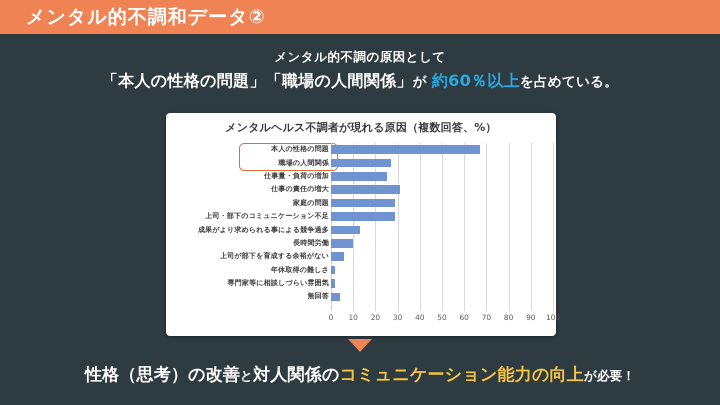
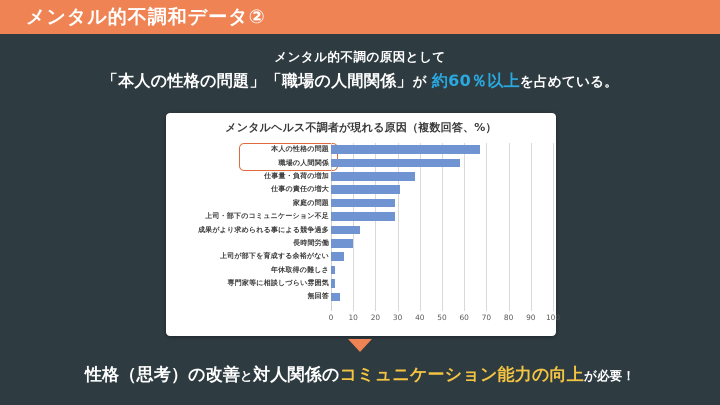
職場の人間関係: 27 -> 58
仕事量・負荷の増加: 25 -> 38
